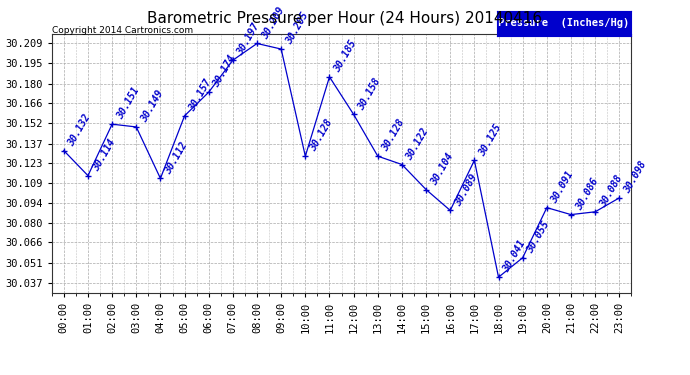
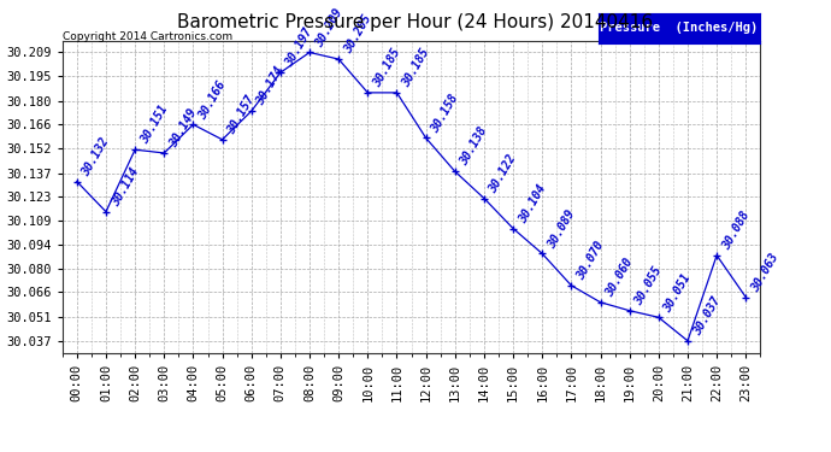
04:00: 30.112 -> 30.166
10:00: 30.128 -> 30.185
13:00: 30.128 -> 30.138
17:00: 30.125 -> 30.070
18:00: 30.041 -> 30.060
20:00: 30.091 -> 30.051
21:00: 30.086 -> 30.037
23:00: 30.098 -> 30.063
